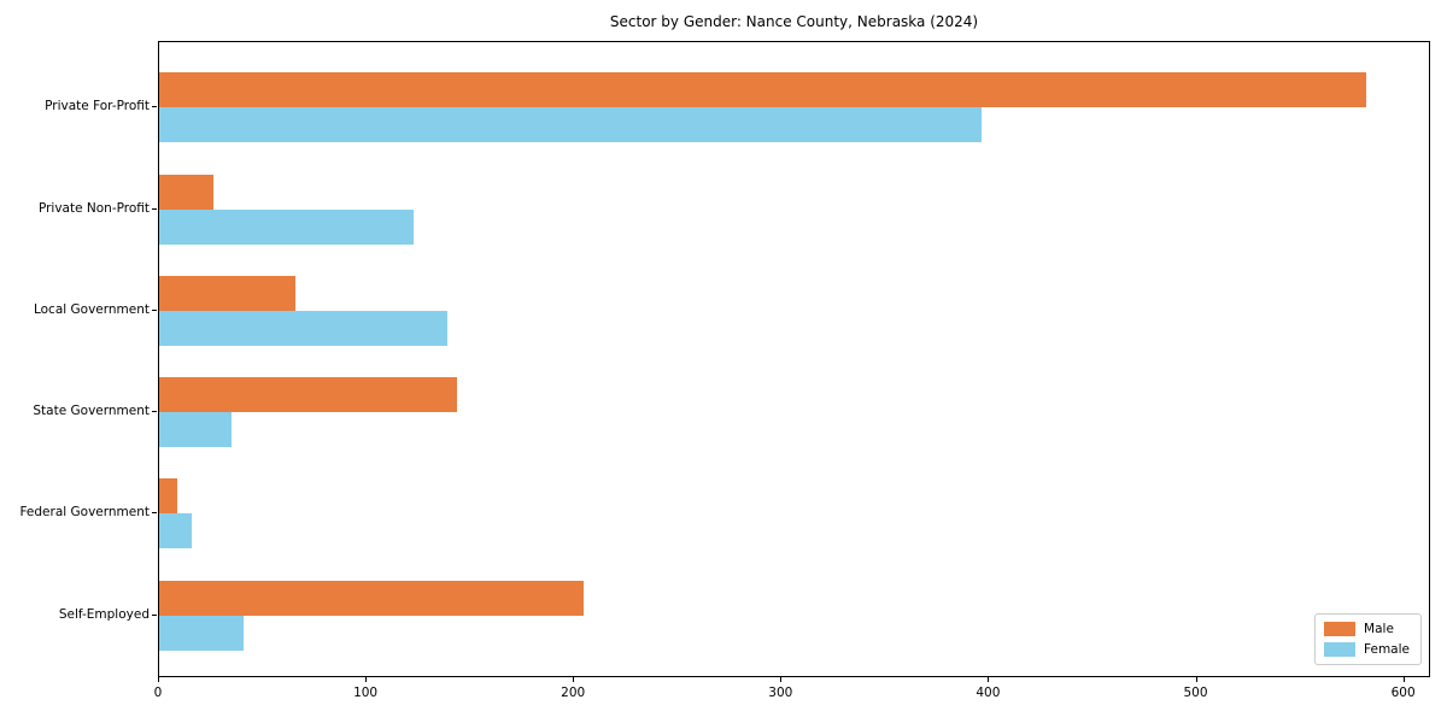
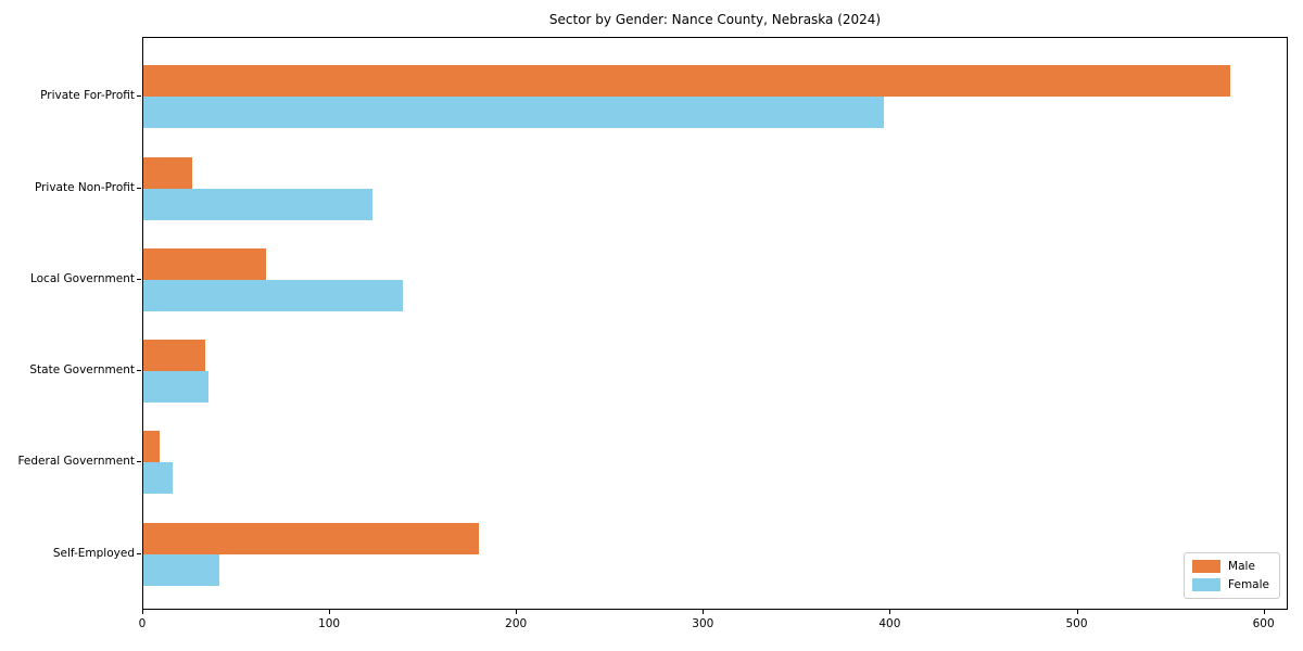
Male/State Government: 144 -> 33
Male/Self-Employed: 205 -> 180
